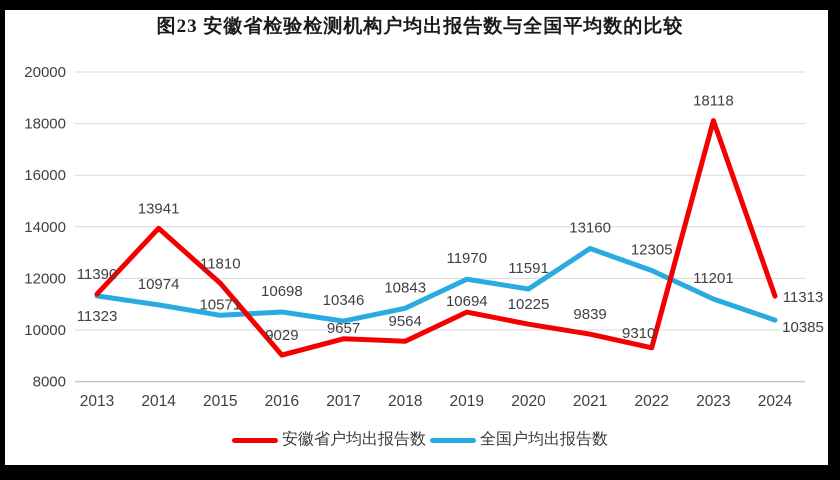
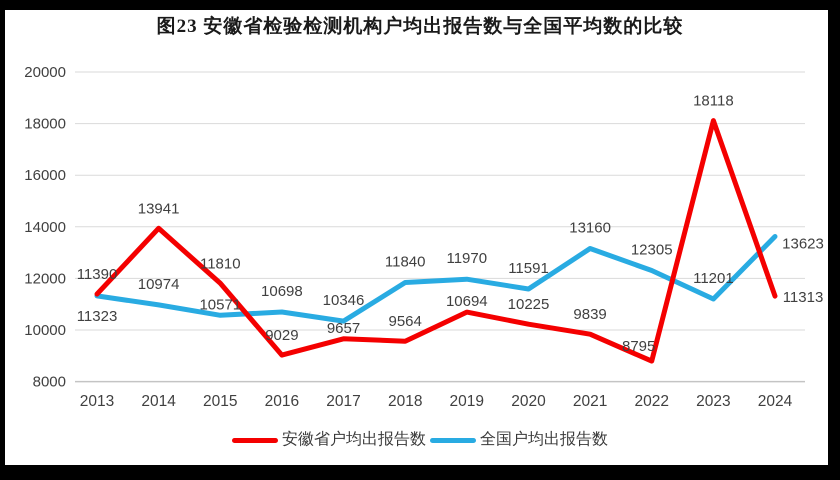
全国户均出报告数/2018: 10843 -> 11840
安徽省户均出报告数/2022: 9310 -> 8795
全国户均出报告数/2024: 10385 -> 13623
